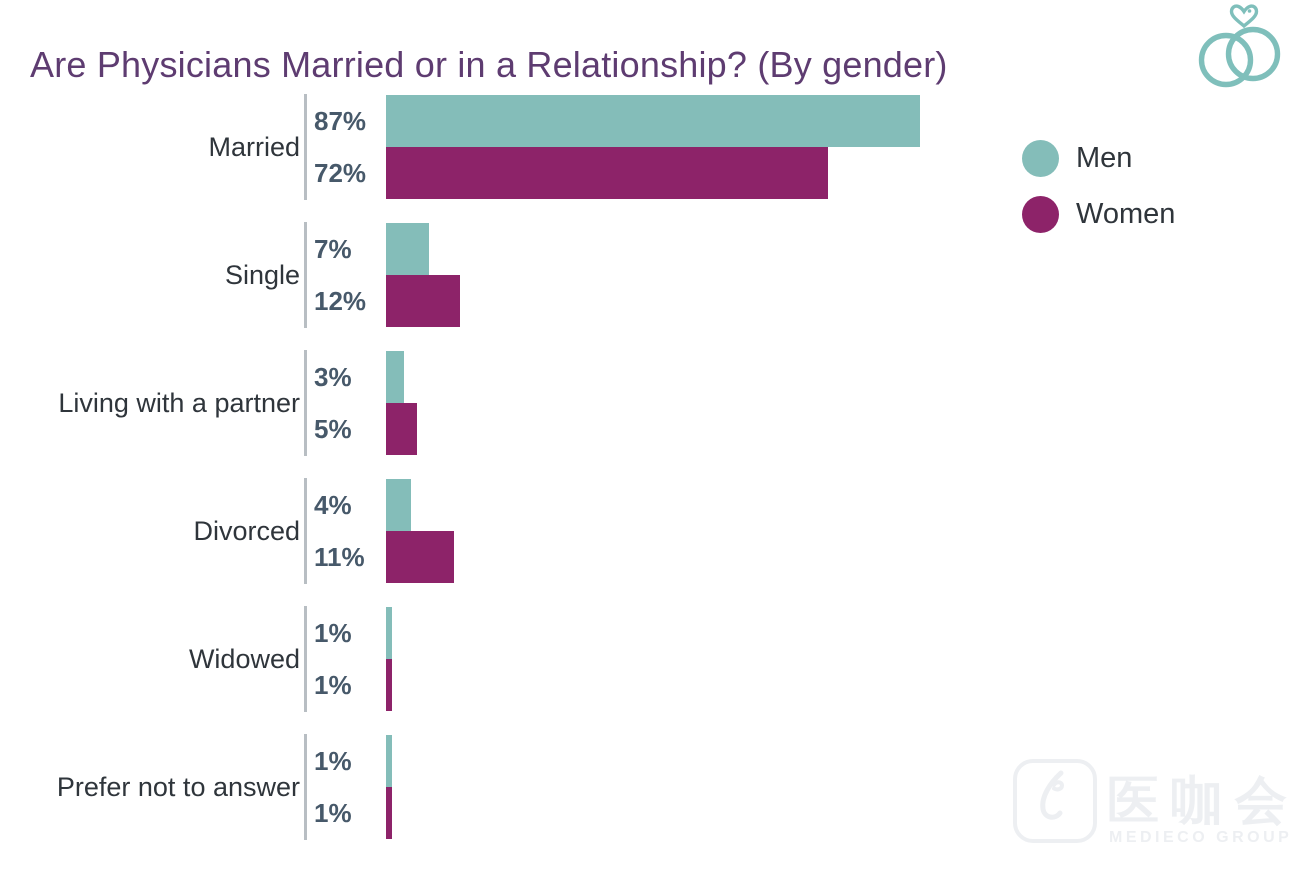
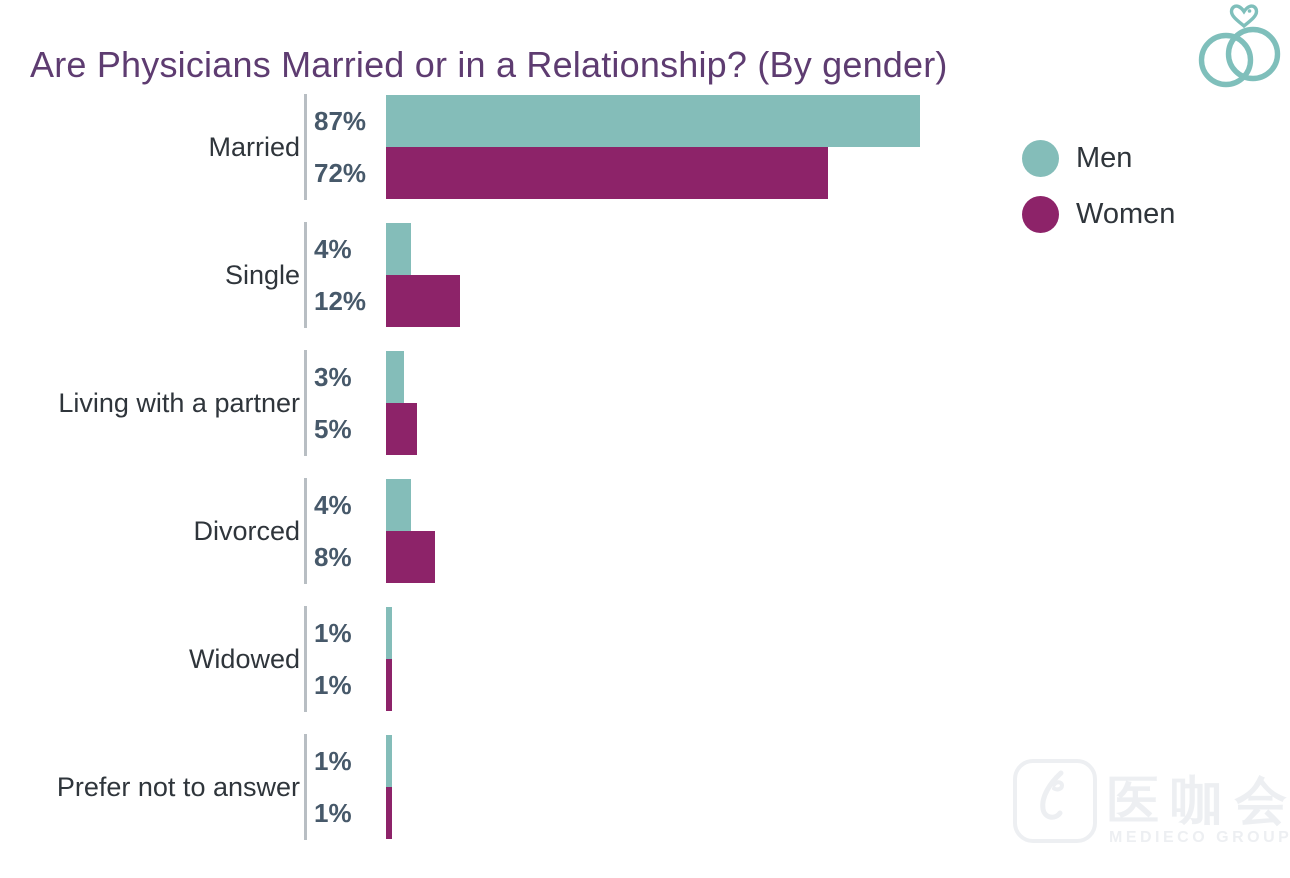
Men/Single: 7% -> 4%
Women/Divorced: 11% -> 8%
